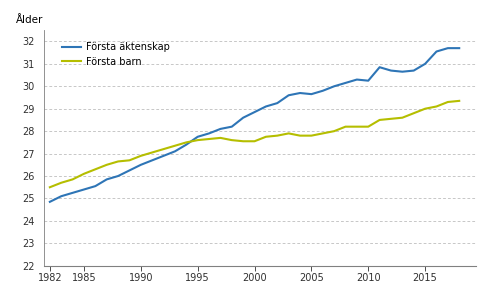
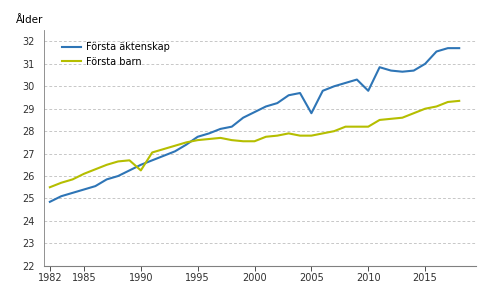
Första barn/1990: 26.90 -> 26.25
Första äktenskap/2005: 29.65 -> 28.80
Första äktenskap/2010: 30.25 -> 29.80
